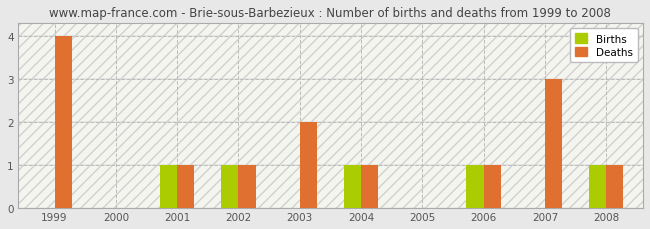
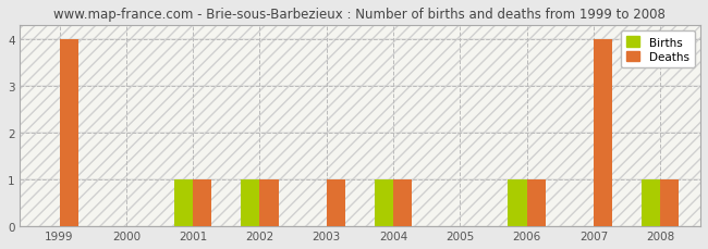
Deaths/2003: 2 -> 1
Deaths/2007: 3 -> 4
